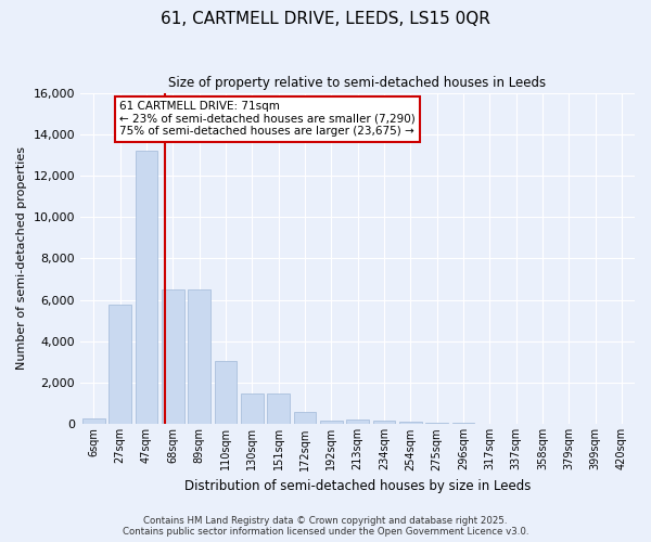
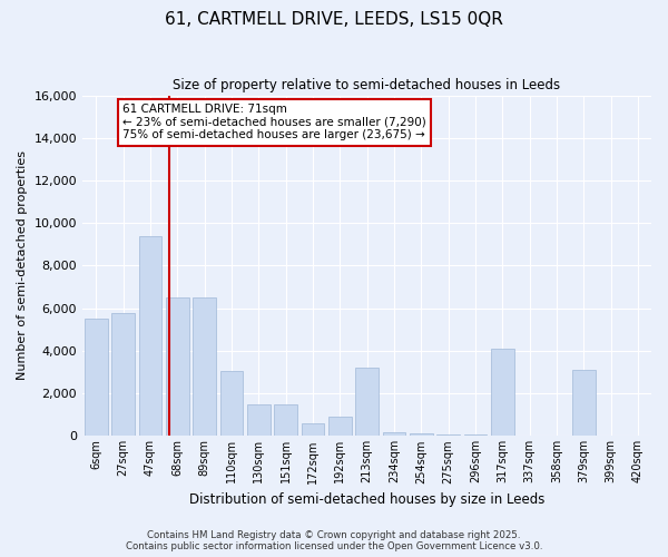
6sqm: 300 -> 5,500
47sqm: 13,200 -> 9,400
192sqm: 200 -> 900
213sqm: 200 -> 3,200
317sqm: 0 -> 4,100
379sqm: 0 -> 3,100
